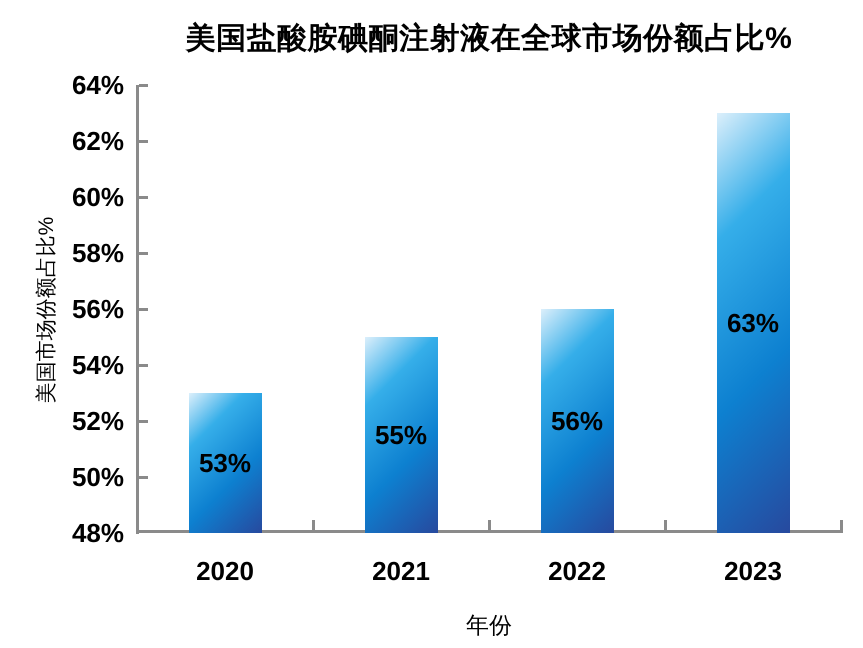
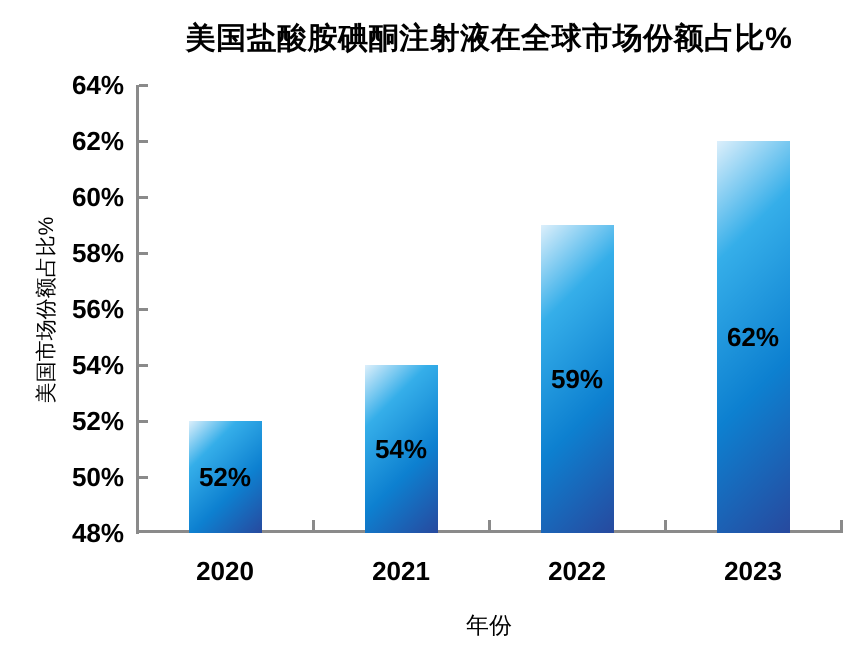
2020: 53% -> 52%
2021: 55% -> 54%
2022: 56% -> 59%
2023: 63% -> 62%
